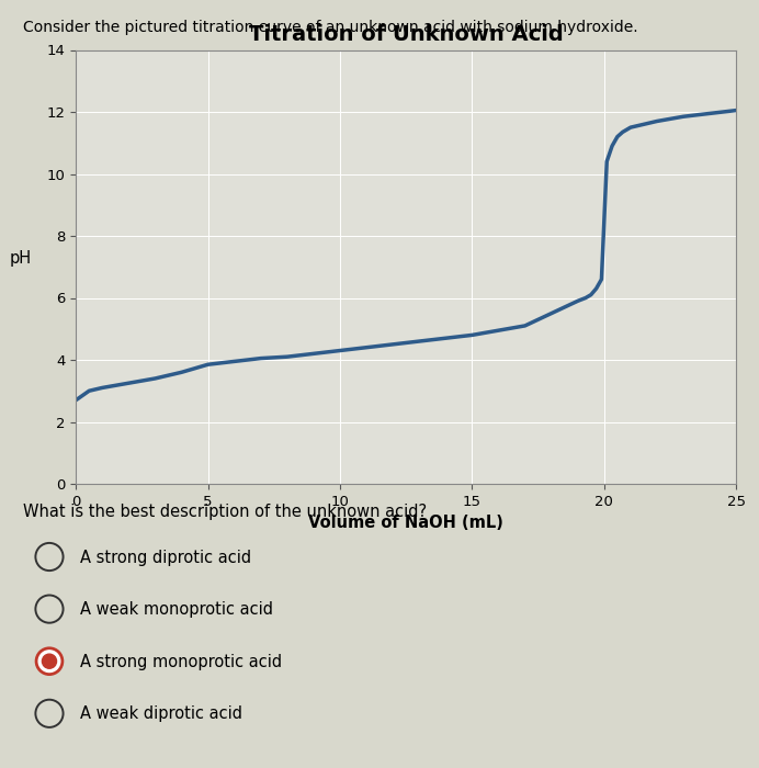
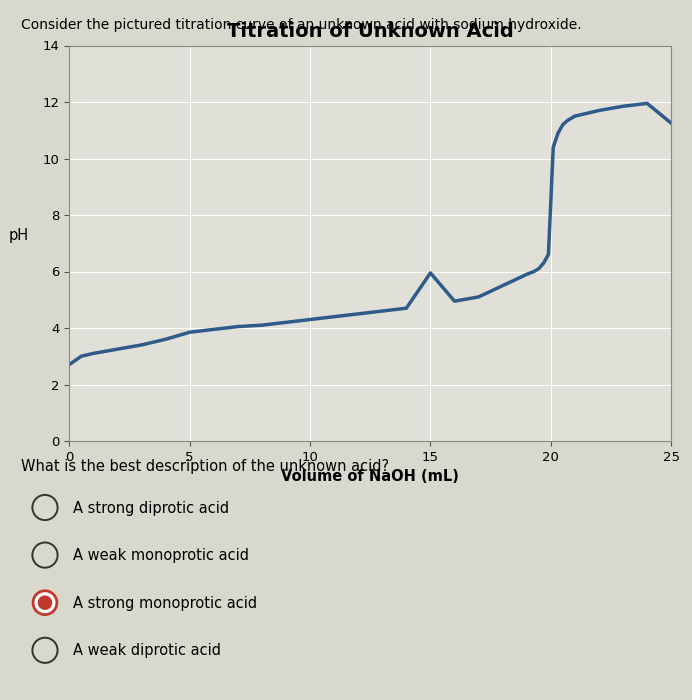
15: 4.80 -> 5.95
25: 12.05 -> 11.25
